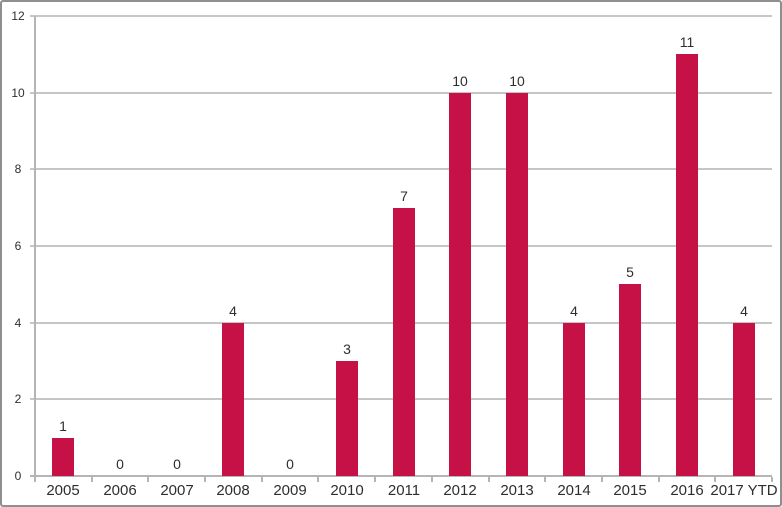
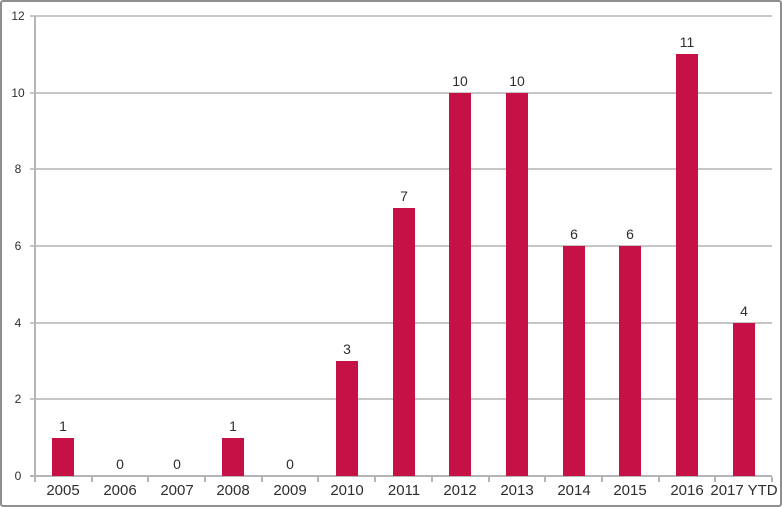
2008: 4 -> 1
2014: 4 -> 6
2015: 5 -> 6
